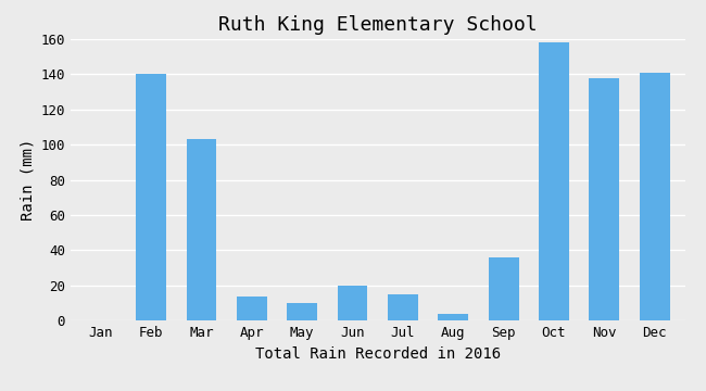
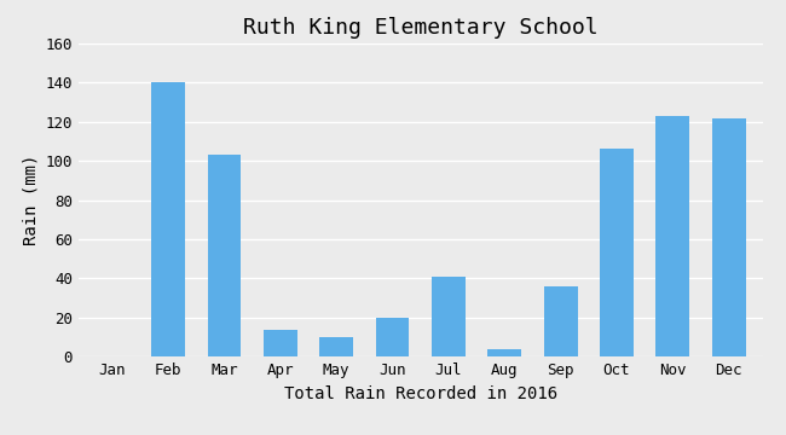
Jul: 15 -> 41
Oct: 158 -> 106
Nov: 138 -> 123
Dec: 141 -> 122
